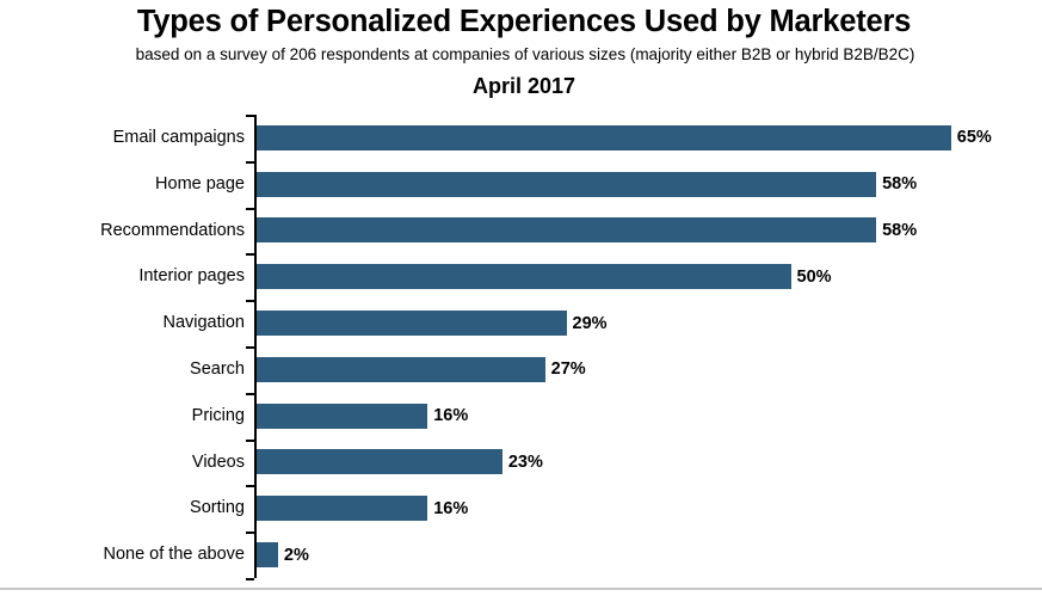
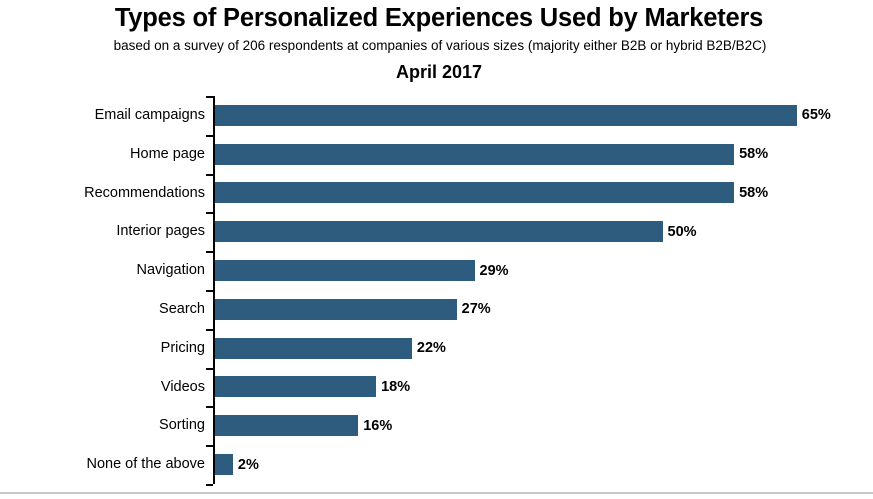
Pricing: 16% -> 22%
Videos: 23% -> 18%
